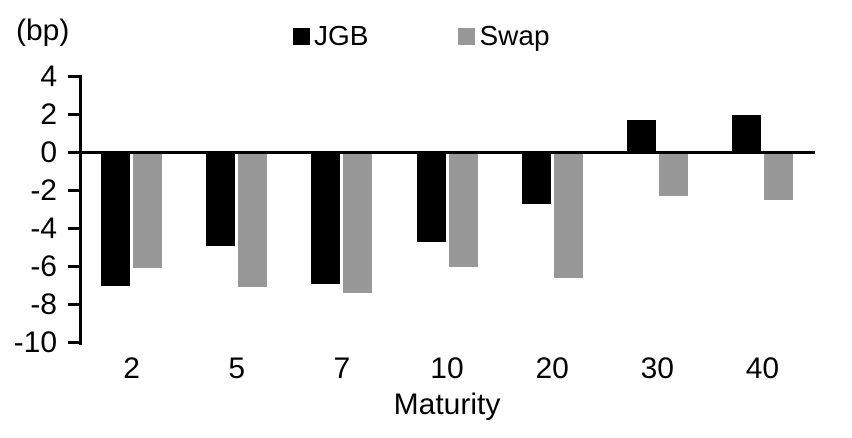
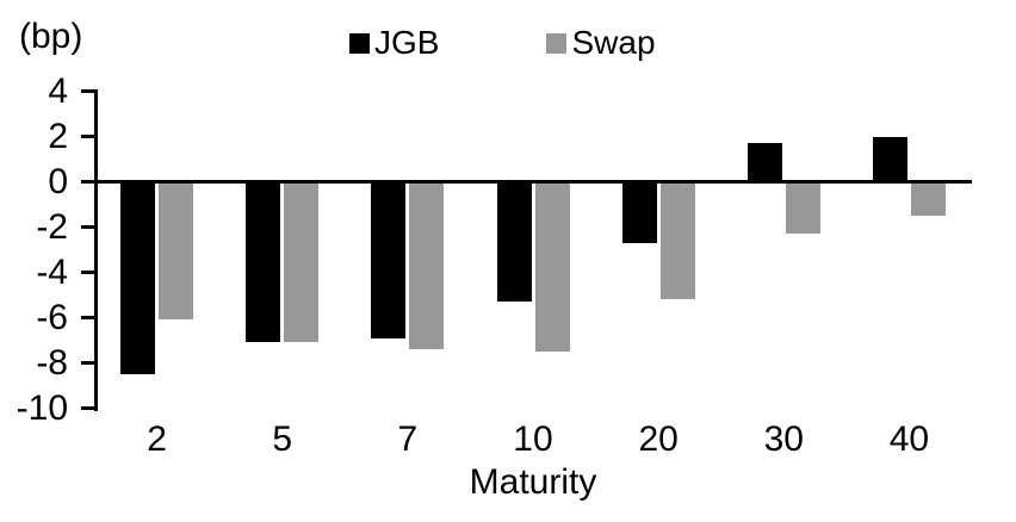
JGB/2: -7.0 -> -8.5
JGB/5: -4.9 -> -7.1
JGB/10: -4.7 -> -5.3
Swap/10: -6.0 -> -7.5
Swap/20: -6.6 -> -5.2
Swap/40: -2.5 -> -1.5
